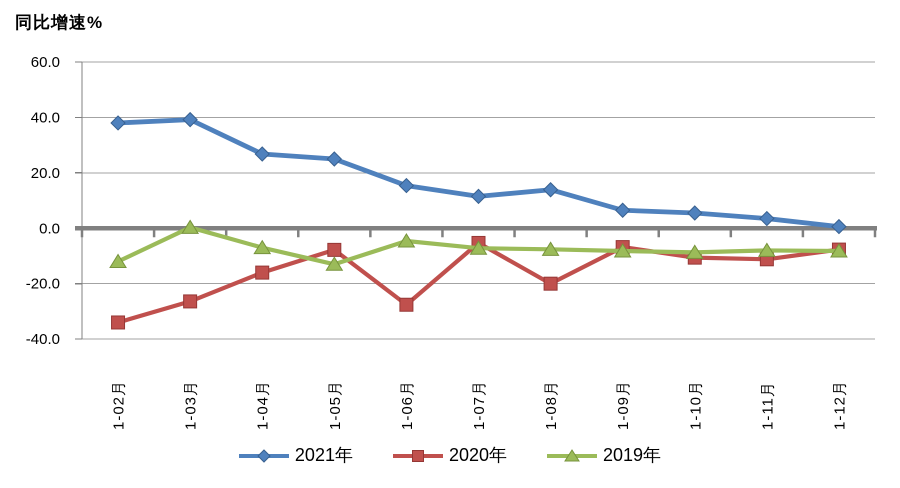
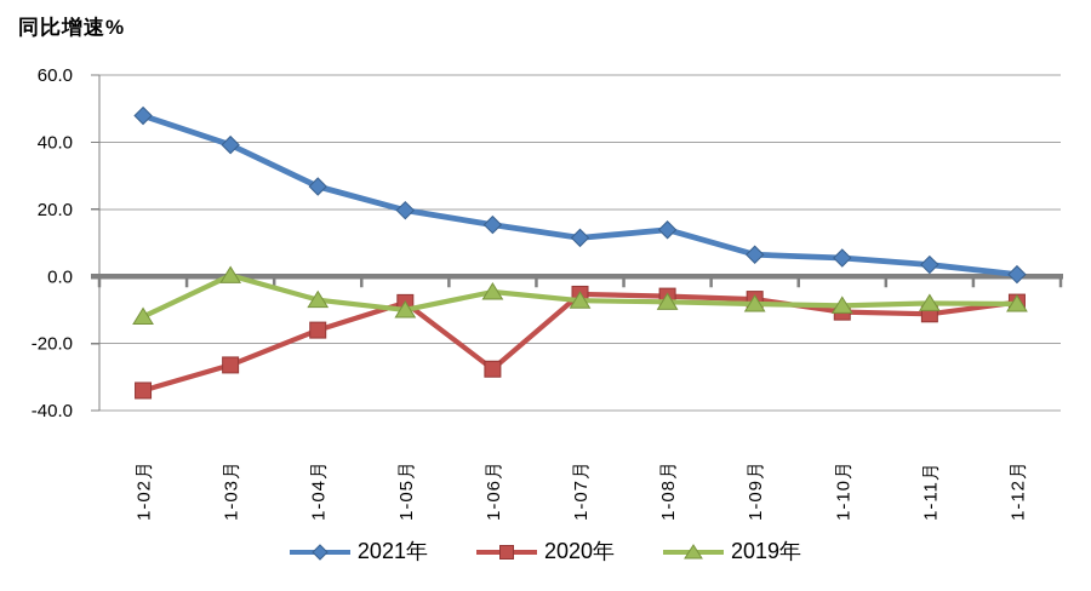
2021年/1-02月: 38 -> 48
2021年/1-05月: 25 -> 20
2019年/1-05月: -13 -> -10
2020年/1-08月: -20 -> -6
